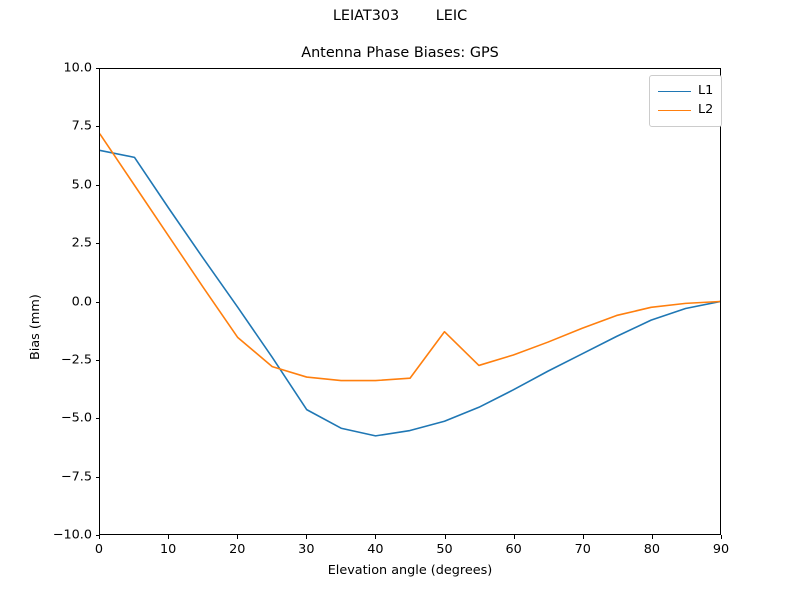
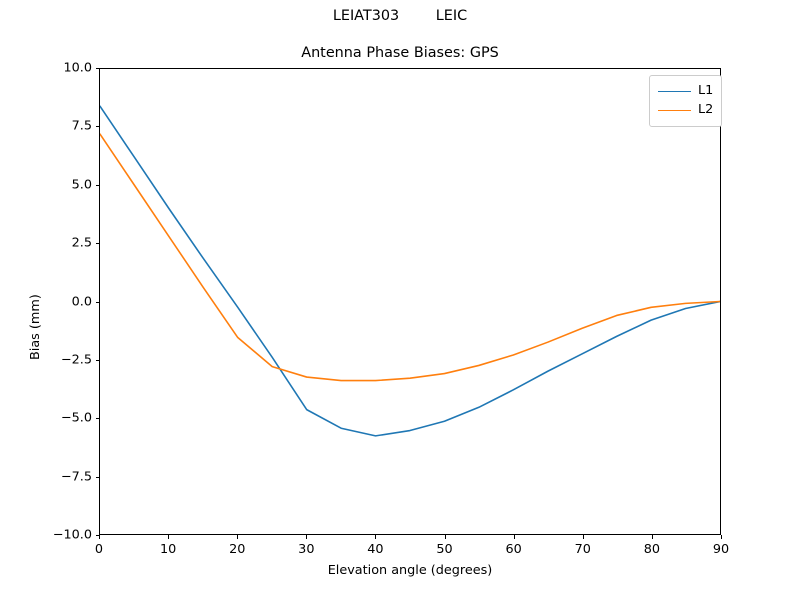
L1/0: 6.5 -> 8.4
L2/50: -1.3 -> -3.1
